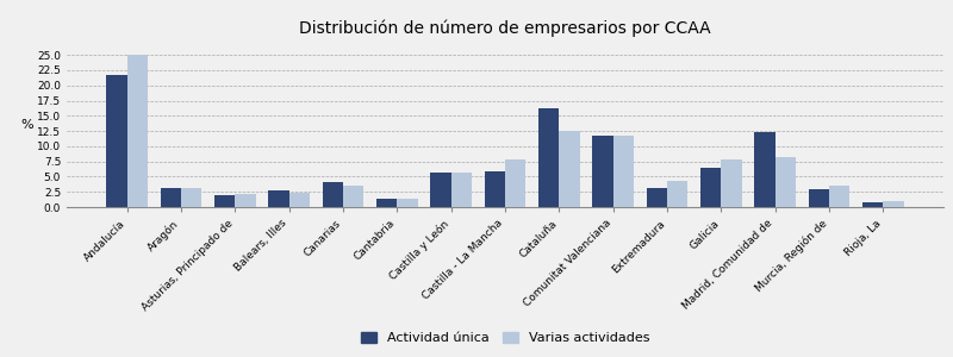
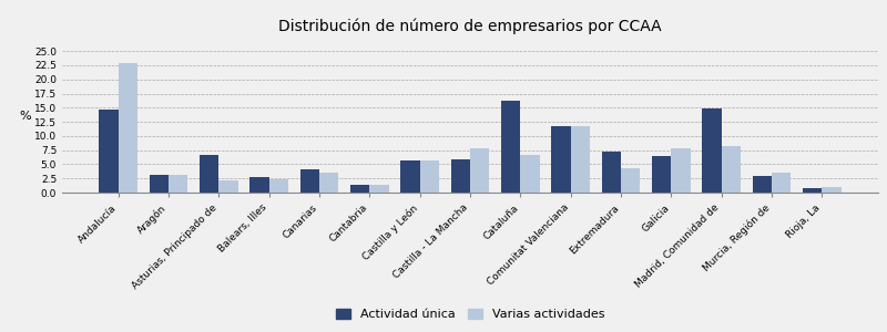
Actividad única/Andalucía: 21.7 -> 14.6
Varias actividades/Andalucía: 25.0 -> 22.8
Actividad única/Asturias, Principado de: 2.0 -> 6.6
Varias actividades/Cataluña: 12.5 -> 6.6
Actividad única/Extremadura: 3.1 -> 7.2
Actividad única/Madrid, Comunidad de: 12.3 -> 14.8
